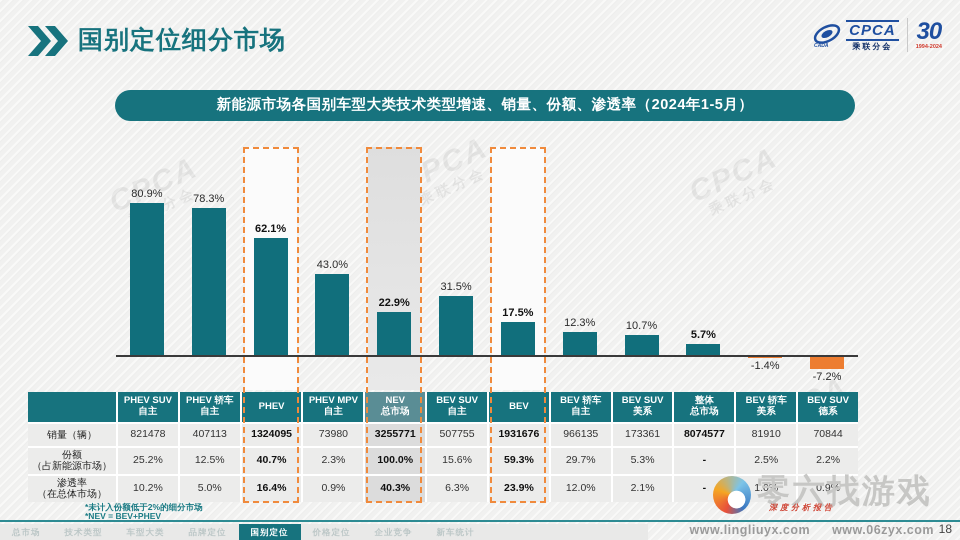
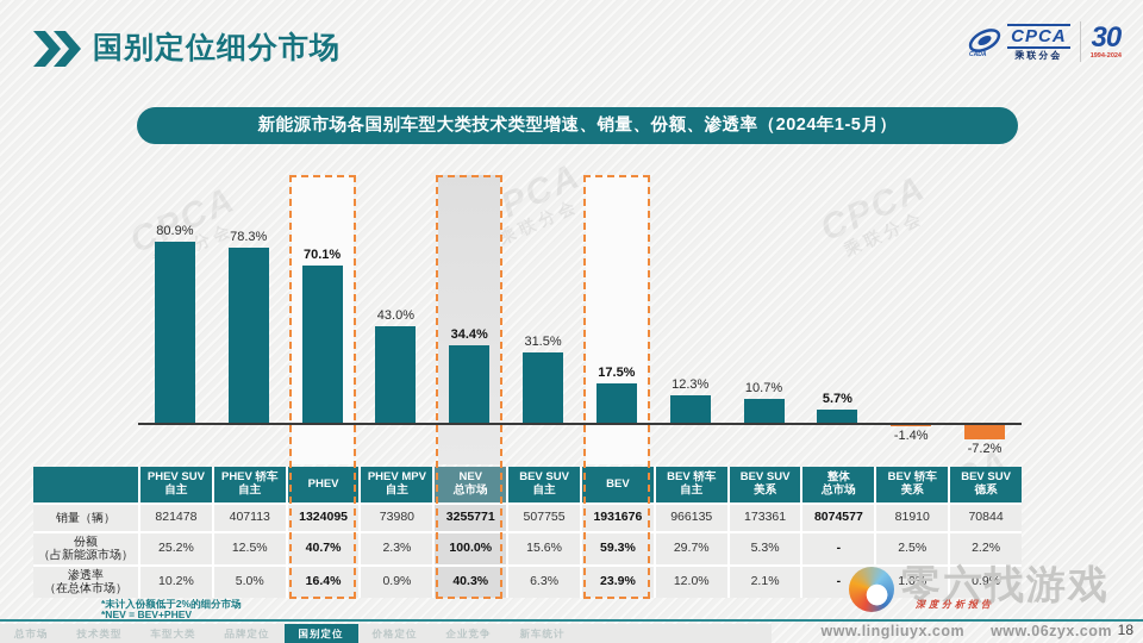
PHEV: 62.1% -> 70.1%
NEV 总市场: 22.9% -> 34.4%
